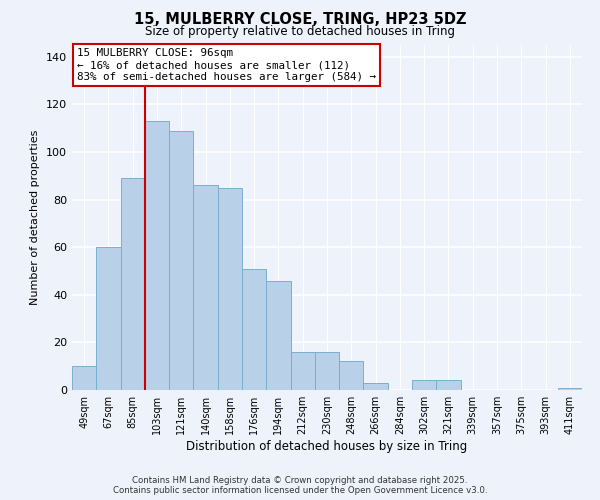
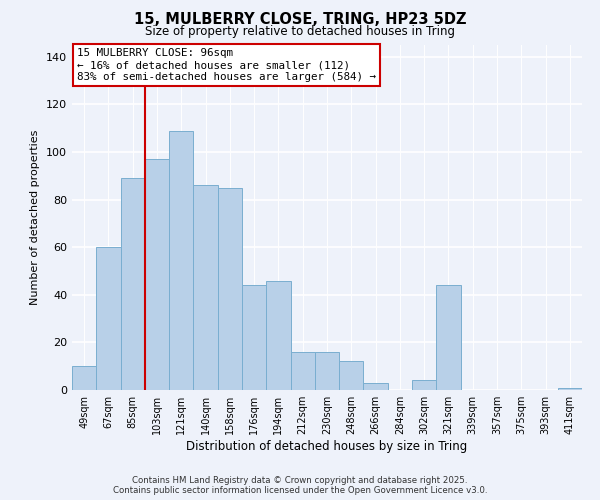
103sqm: 113 -> 97
176sqm: 51 -> 44
321sqm: 4 -> 44
